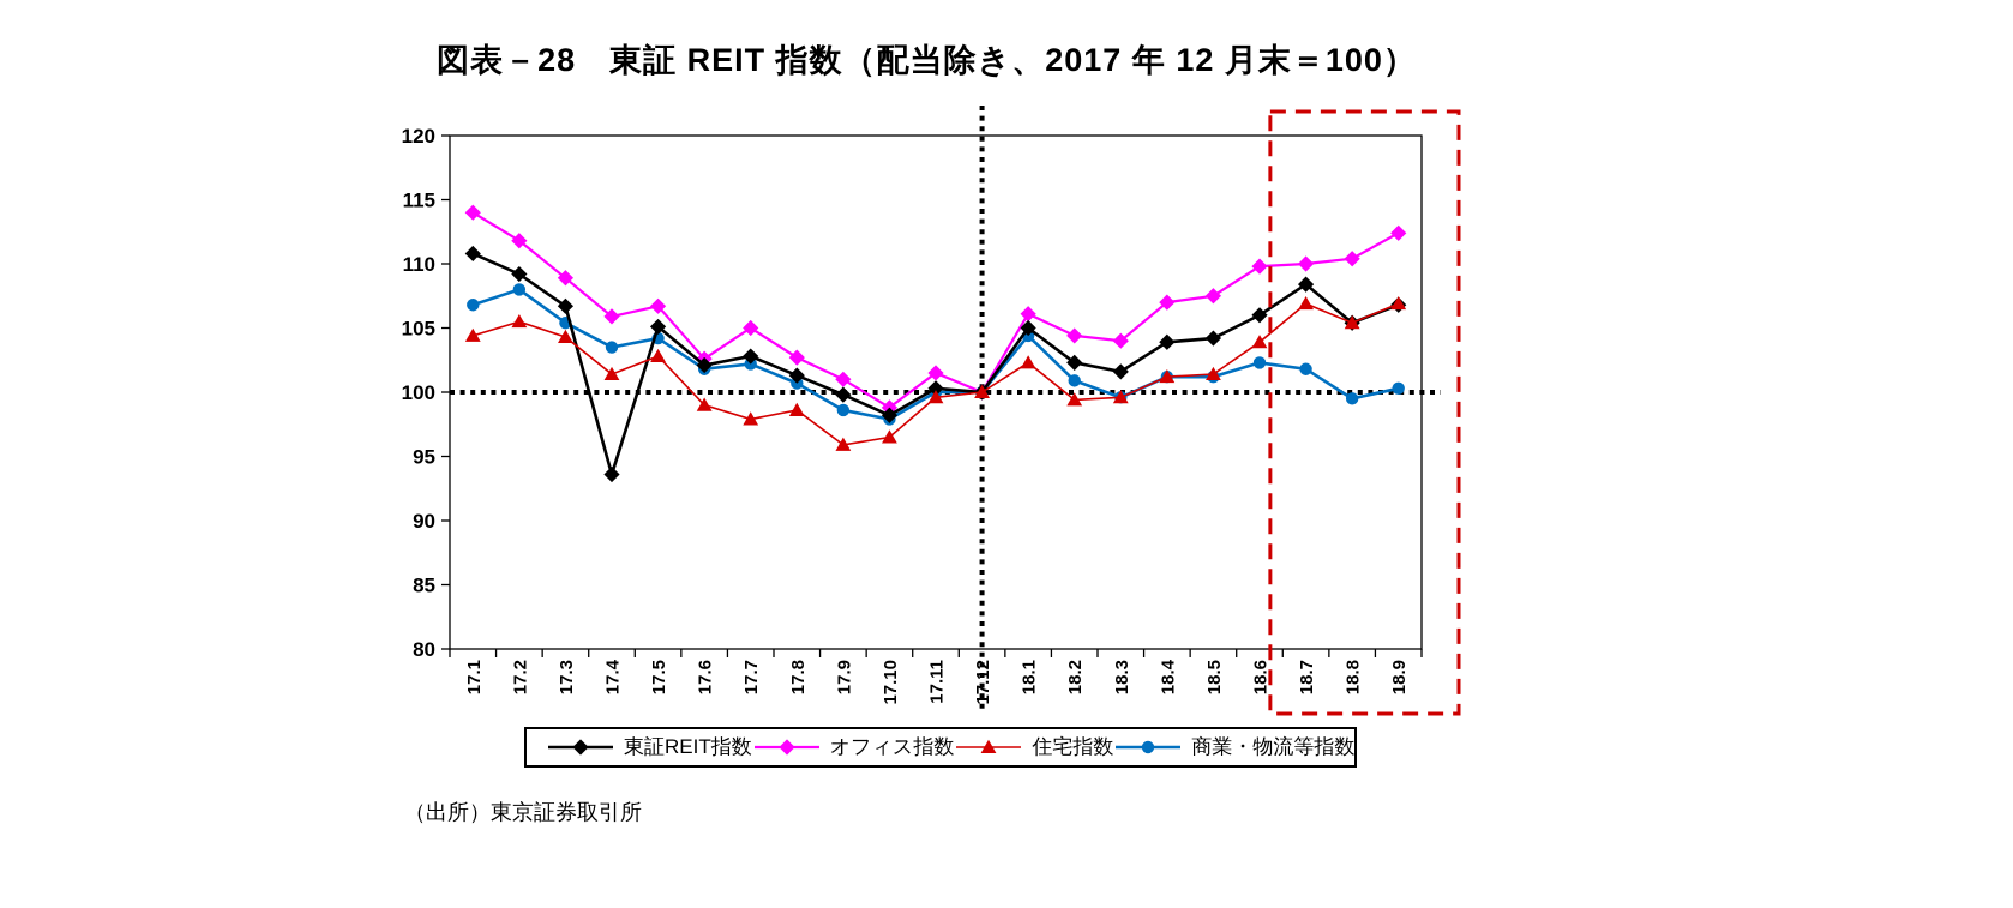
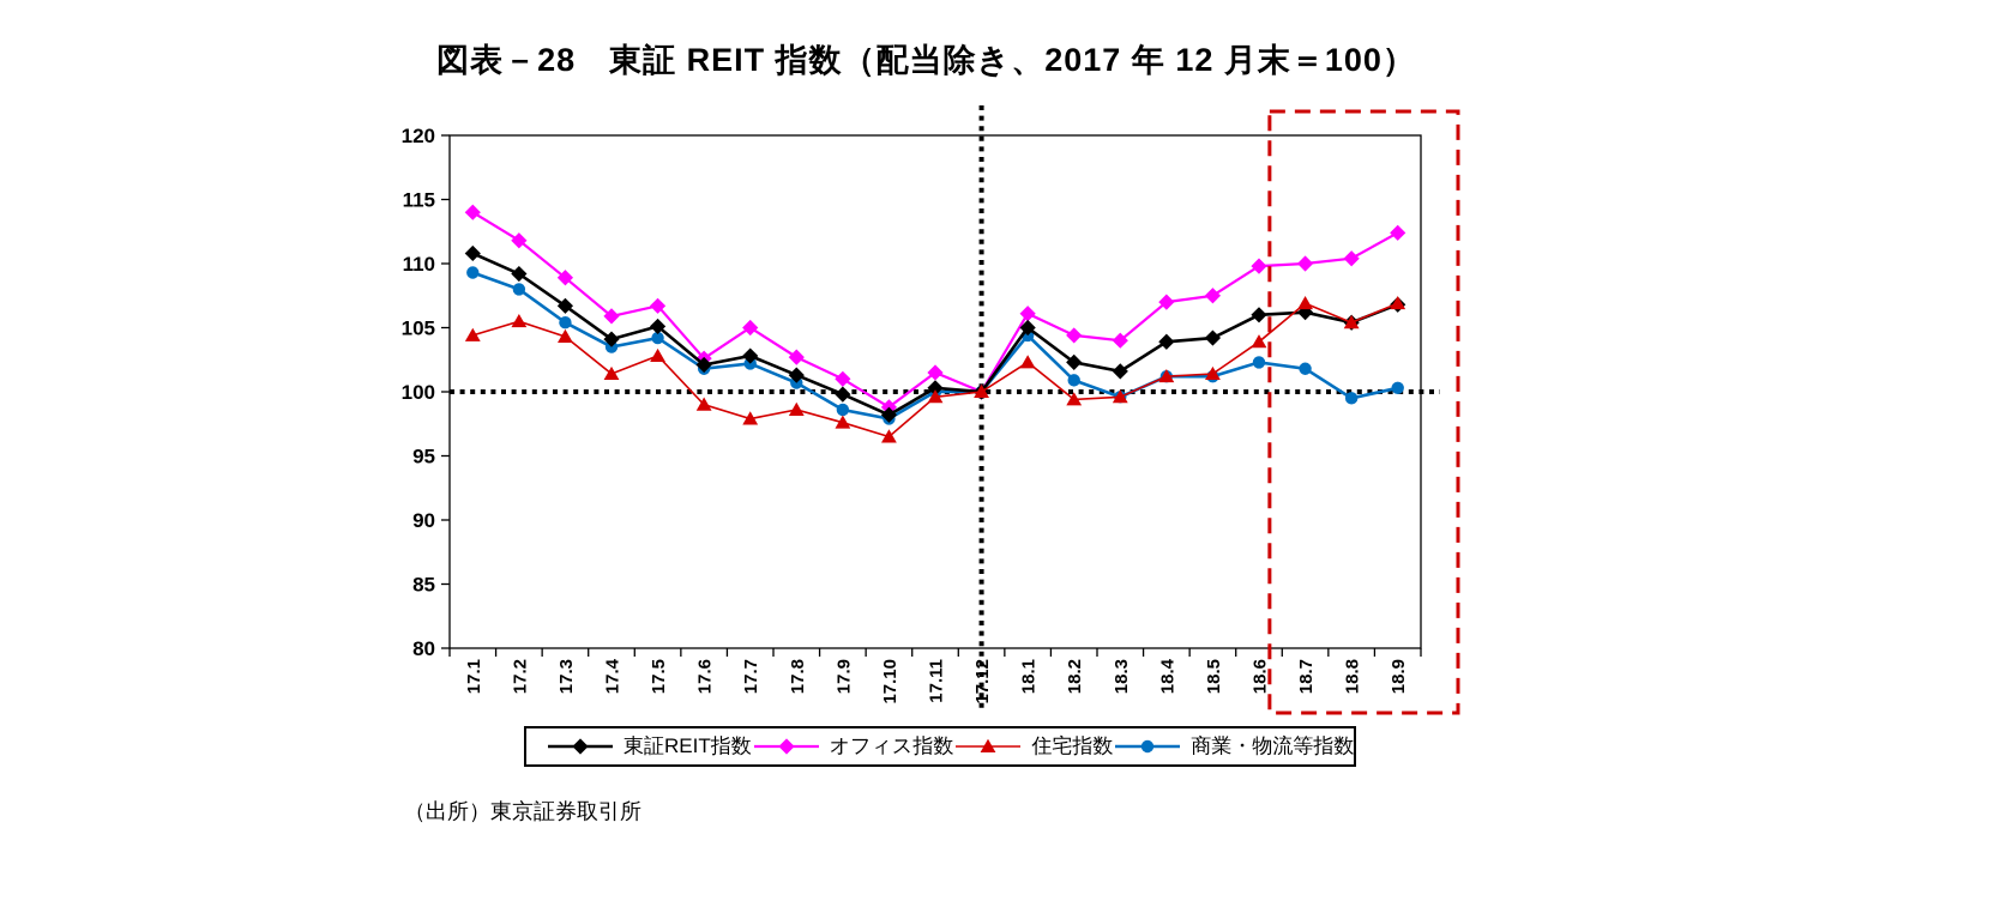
商業・物流等指数/17.1: 106.8 -> 109.3
東証REIT指数/17.4: 93.6 -> 104.1
住宅指数/17.9: 95.9 -> 97.6
東証REIT指数/18.7: 108.4 -> 106.2
